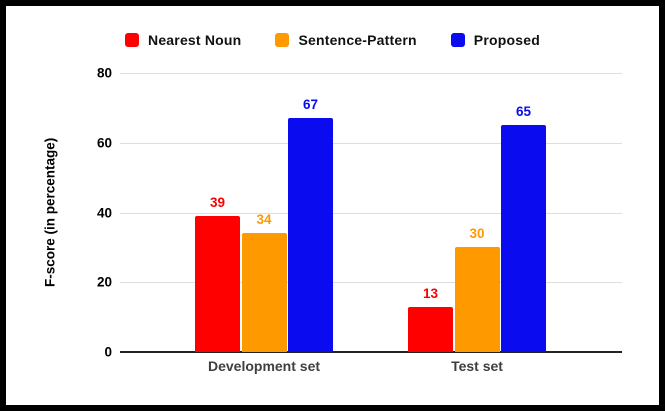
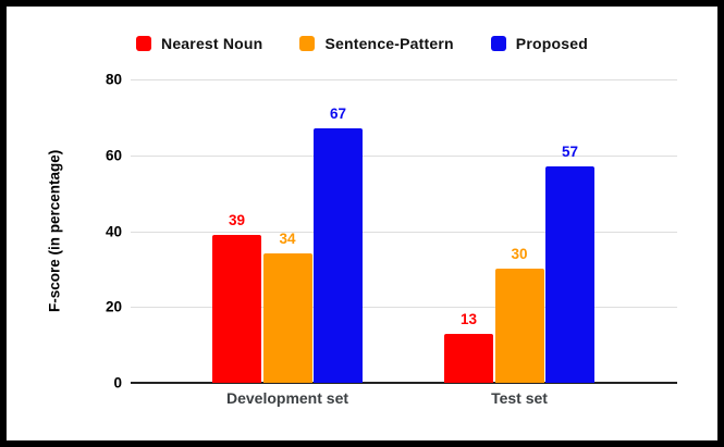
Proposed/Test set: 65 -> 57
